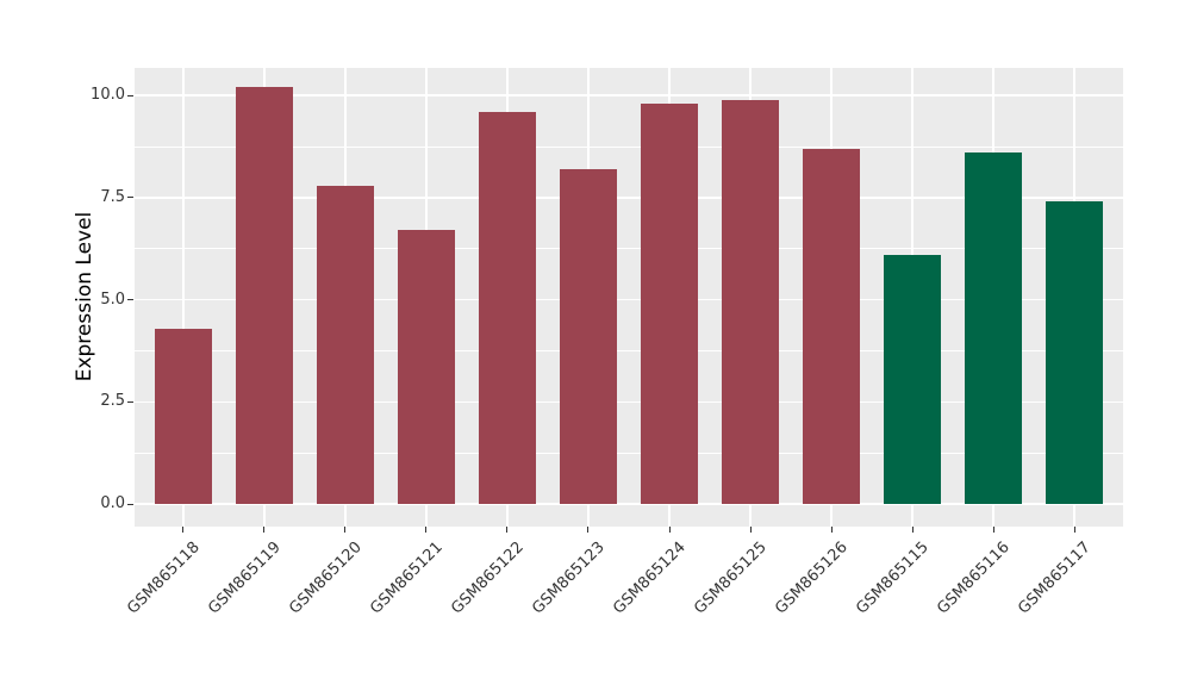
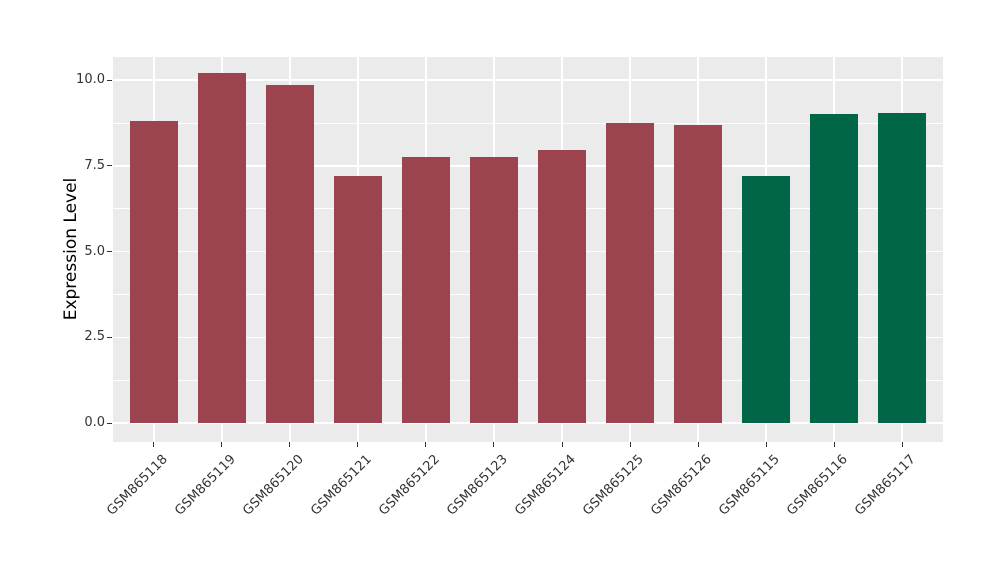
GSM865118: 4.3 -> 8.8
GSM865120: 7.8 -> 9.8
GSM865121: 6.7 -> 7.2
GSM865122: 9.6 -> 7.8
GSM865123: 8.2 -> 7.8
GSM865124: 9.8 -> 8.0
GSM865125: 9.9 -> 8.8
GSM865115: 6.1 -> 7.2
GSM865116: 8.6 -> 9.0
GSM865117: 7.4 -> 9.1
